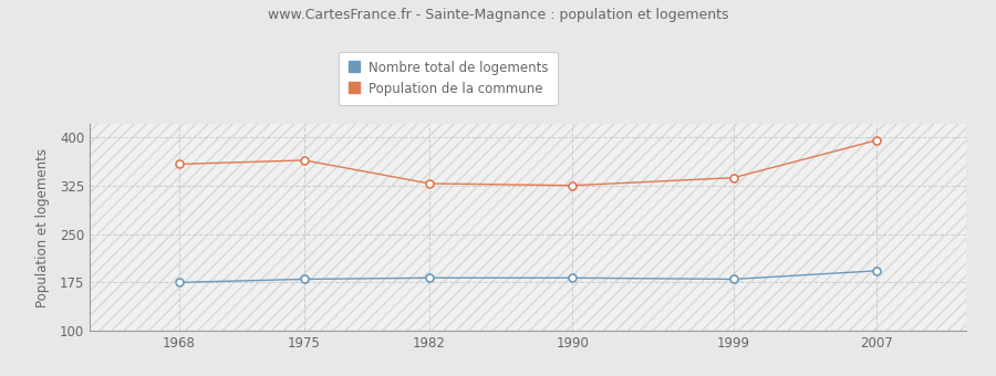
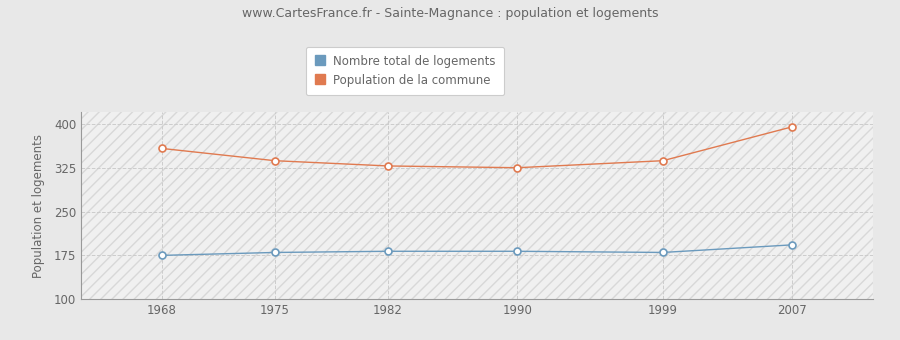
Population de la commune/1975: 364 -> 337
